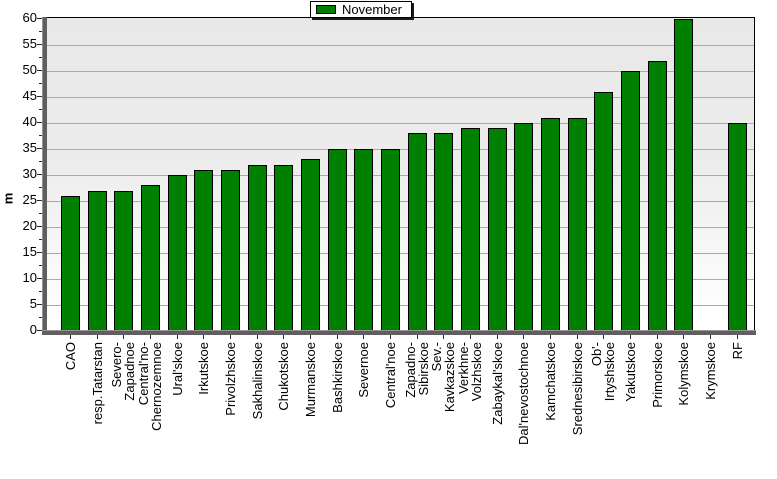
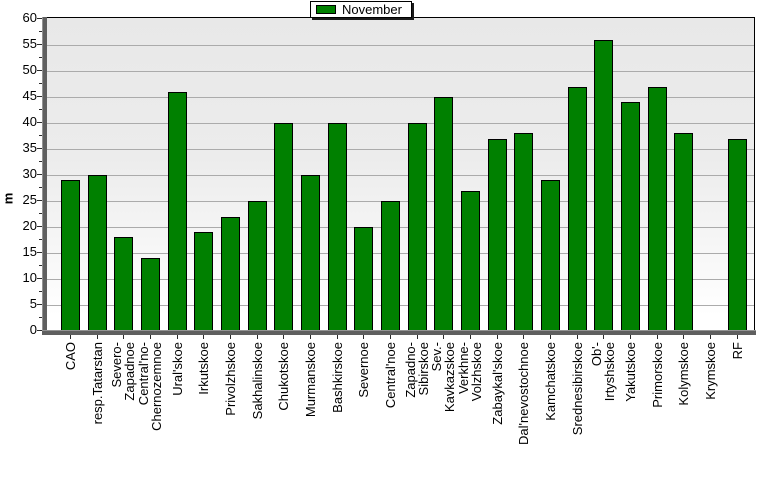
CAO: 26 -> 29
resp.Tatarstan: 27 -> 30
Severo-Zapadnoe: 27 -> 18
Central'no-Chernozemnoe: 28 -> 14
Ural'skoe: 30 -> 46
Irkutskoe: 31 -> 19
Privolzhskoe: 31 -> 22
Sakhalinskoe: 32 -> 25
Chukotskoe: 32 -> 40
Murmanskoe: 33 -> 30
Bashkirskoe: 35 -> 40
Severnoe: 35 -> 20
Central'noe: 35 -> 25
Zapadno-Sibirskoe: 38 -> 40
Sev.-Kavkazskoe: 38 -> 45
Verkhne-Volzhskoe: 39 -> 27
Zabaykal'skoe: 39 -> 37
Dal'nevostochnoe: 40 -> 38
Kamchatskoe: 41 -> 29
Srednesibirskoe: 41 -> 47
Ob'-Irtyshskoe: 46 -> 56
Yakutskoe: 50 -> 44
Primorskoe: 52 -> 47
Kolymskoe: 60 -> 38
RF: 40 -> 37
